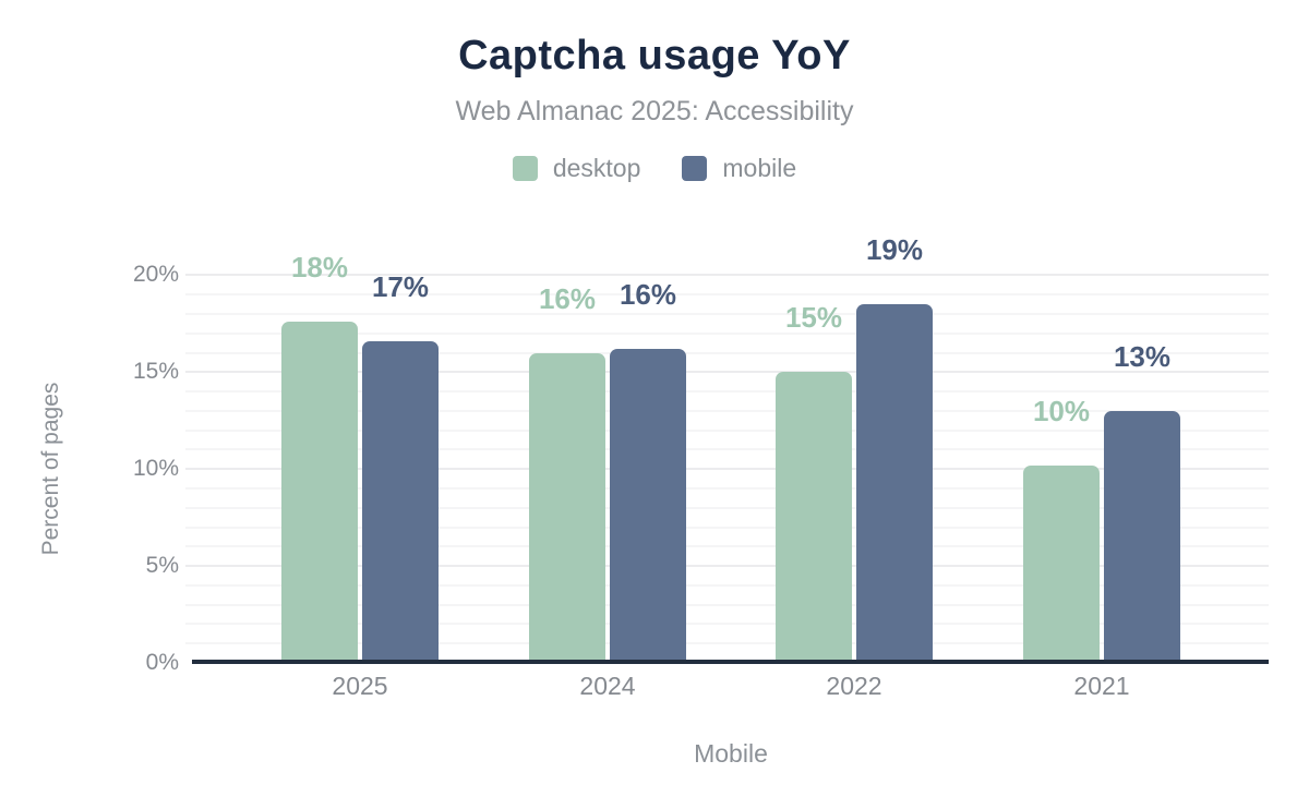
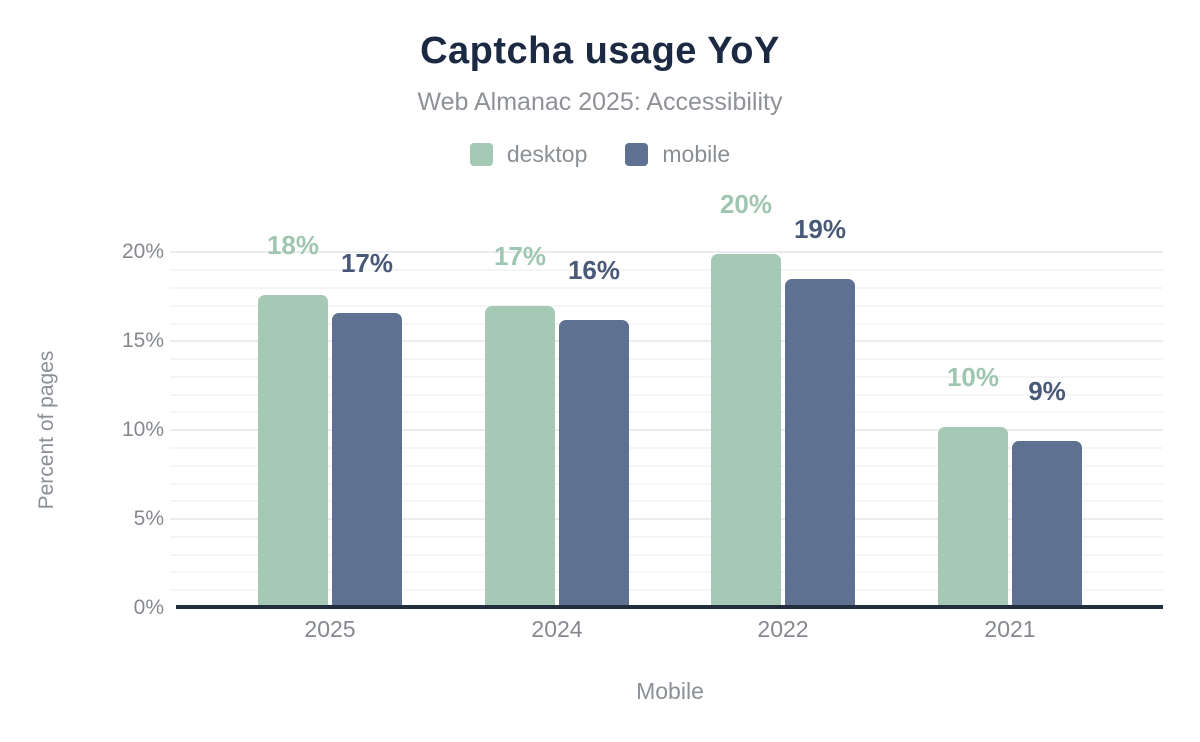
desktop/2024: 16% -> 17%
desktop/2022: 15% -> 20%
mobile/2021: 13% -> 9%
